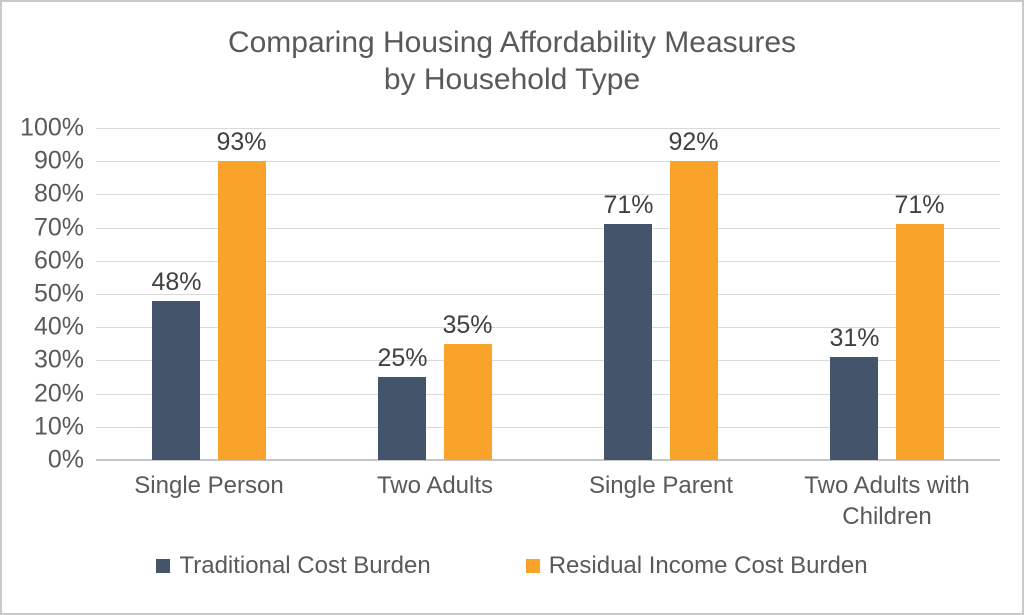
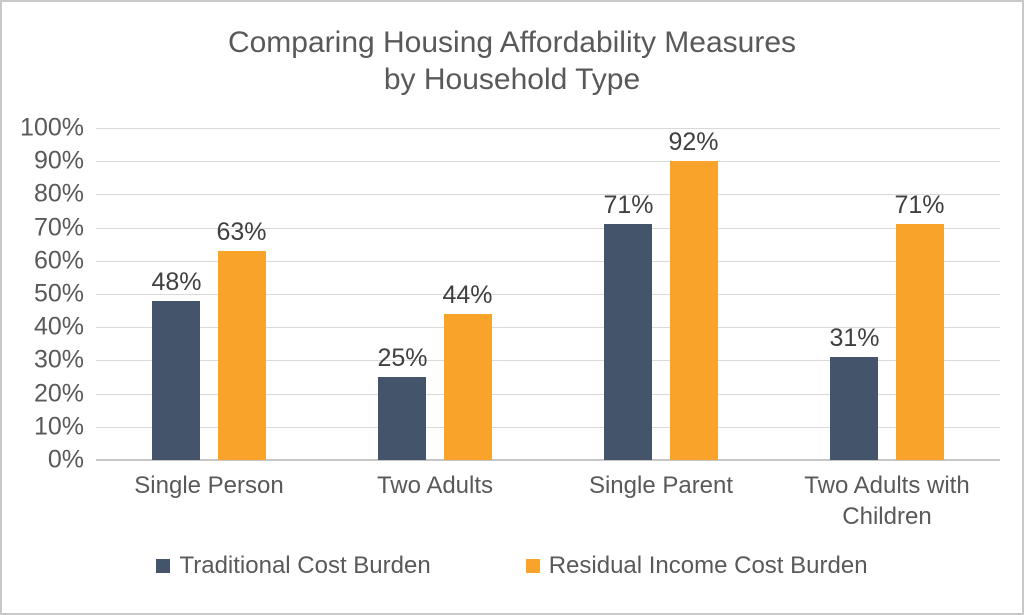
Residual Income Cost Burden/Single Person: 93% -> 63%
Residual Income Cost Burden/Two Adults: 35% -> 44%
